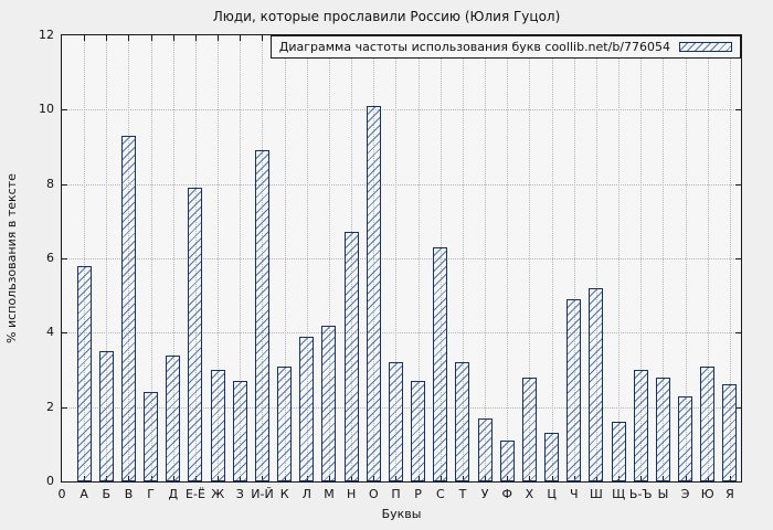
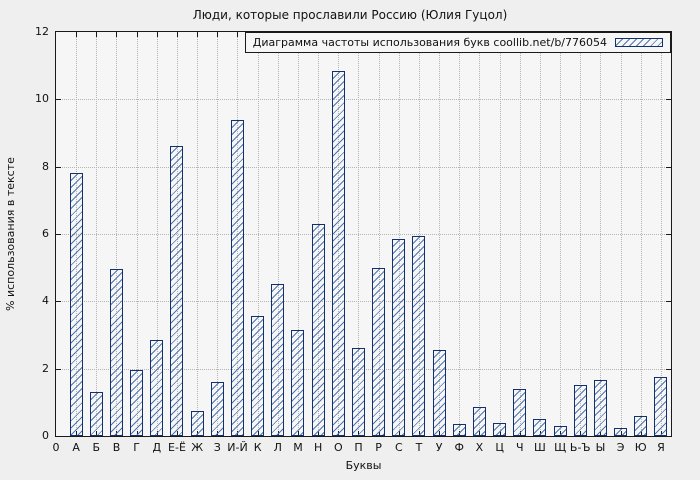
А: 5.8 -> 7.8
Б: 3.5 -> 1.3
В: 9.3 -> 5.0
Г: 2.4 -> 1.9
Д: 3.4 -> 2.9
Е-Ё: 7.9 -> 8.6
Ж: 3.0 -> 0.8
З: 2.7 -> 1.6
И-Й: 8.9 -> 9.4
К: 3.1 -> 3.5
Л: 3.9 -> 4.5
М: 4.2 -> 3.1
Н: 6.7 -> 6.3
О: 10.1 -> 10.8
П: 3.2 -> 2.6
Р: 2.7 -> 5.0
С: 6.3 -> 5.8
Т: 3.2 -> 6.0
У: 1.7 -> 2.5
Ф: 1.1 -> 0.3
Х: 2.8 -> 0.8
Ц: 1.3 -> 0.4
Ч: 4.9 -> 1.4
Ш: 5.2 -> 0.5
Щ: 1.6 -> 0.3
Ь-Ъ: 3.0 -> 1.5
Ы: 2.8 -> 1.6
Э: 2.3 -> 0.2
Ю: 3.1 -> 0.6
Я: 2.6 -> 1.8
